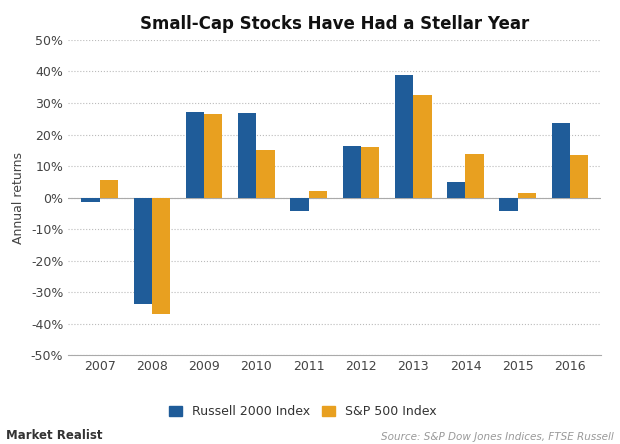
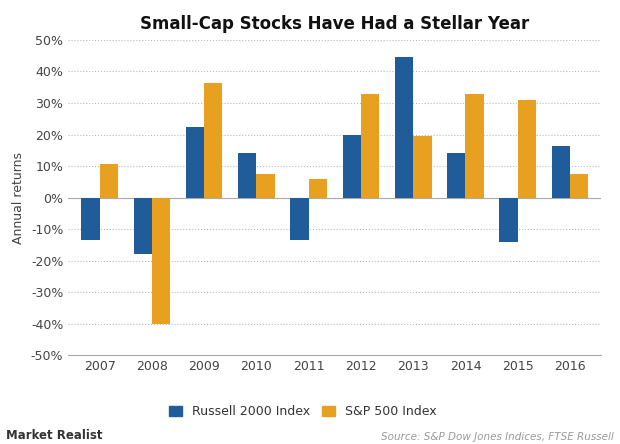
Russell 2000 Index/2007: -1.5% -> -13.5%
S&P 500 Index/2007: 5.5% -> 10.5%
Russell 2000 Index/2008: -33.8% -> -18.0%
S&P 500 Index/2008: -37.0% -> -40.0%
Russell 2000 Index/2009: 27.2% -> 22.5%
S&P 500 Index/2009: 26.5% -> 36.5%
Russell 2000 Index/2010: 26.9% -> 14.0%
S&P 500 Index/2010: 15.1% -> 7.5%
Russell 2000 Index/2011: -4.2% -> -13.5%
S&P 500 Index/2011: 2.1% -> 6.0%
Russell 2000 Index/2012: 16.3% -> 20.0%
S&P 500 Index/2012: 16.0% -> 33.0%
Russell 2000 Index/2013: 38.8% -> 44.5%
S&P 500 Index/2013: 32.4% -> 19.5%
Russell 2000 Index/2014: 4.9% -> 14.0%
S&P 500 Index/2014: 13.7% -> 33.0%
Russell 2000 Index/2015: -4.4% -> -14.0%
S&P 500 Index/2015: 1.4% -> 31.0%
Russell 2000 Index/2016: 23.5% -> 16.5%
S&P 500 Index/2016: 13.5% -> 7.5%
